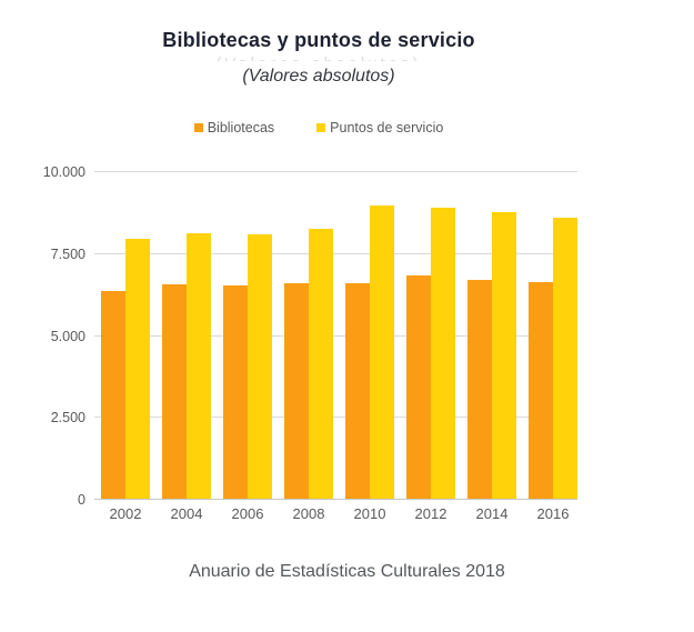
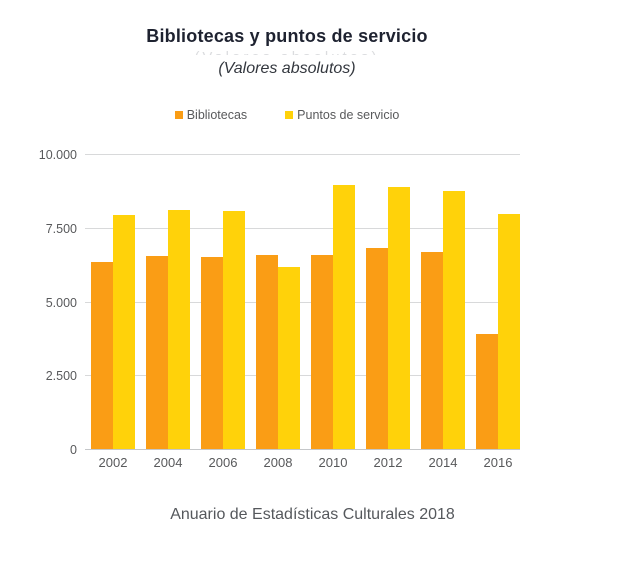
Puntos de servicio/2008: 8300 -> 6200
Bibliotecas/2016: 6600 -> 3900
Puntos de servicio/2016: 8600 -> 8000
